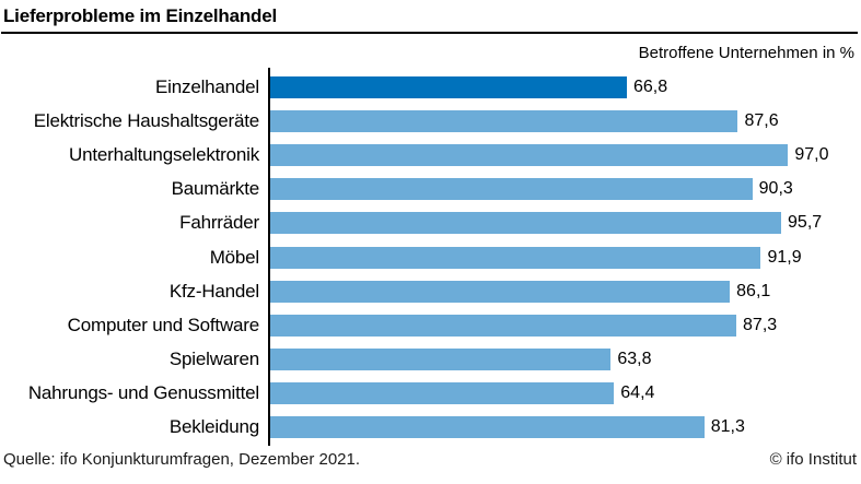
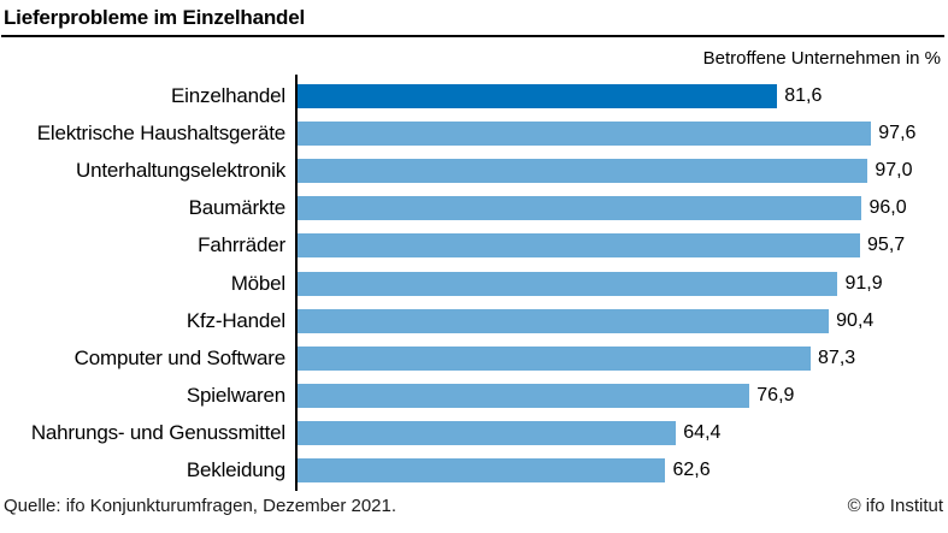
Einzelhandel: 66,8 -> 81,6
Elektrische Haushaltsgeräte: 87,6 -> 97,6
Baumärkte: 90,3 -> 96,0
Kfz-Handel: 86,1 -> 90,4
Spielwaren: 63,8 -> 76,9
Bekleidung: 81,3 -> 62,6
